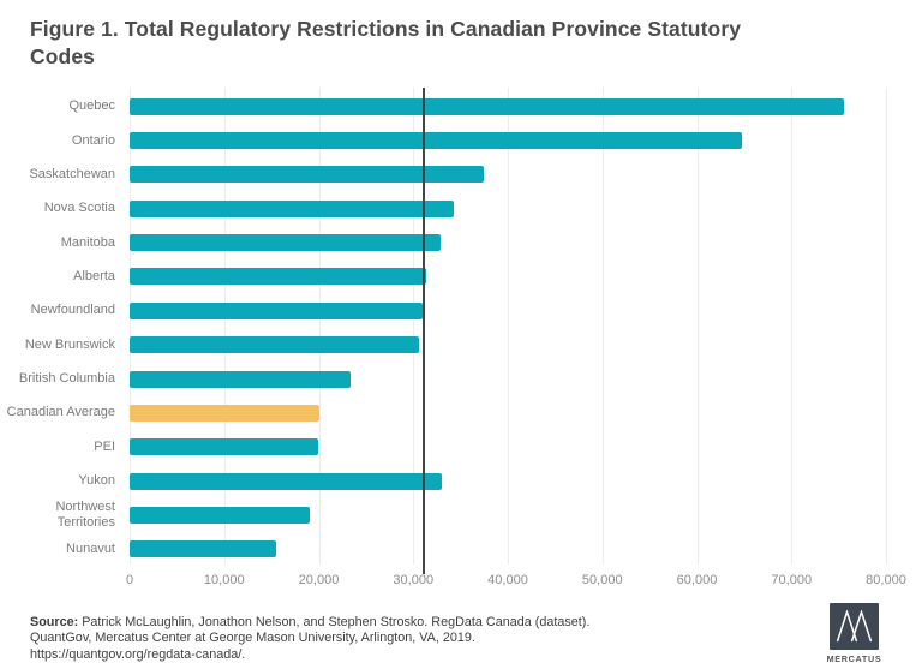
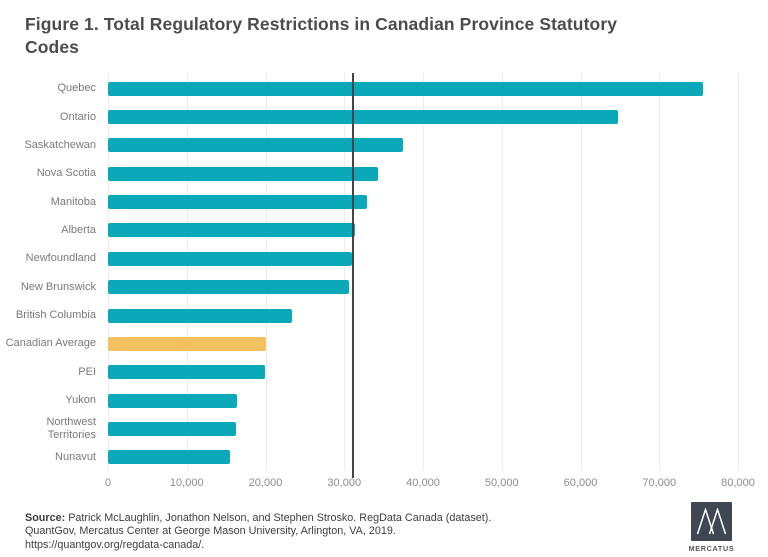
Yukon: 33000 -> 16000
Northwest Territories: 19000 -> 16000
